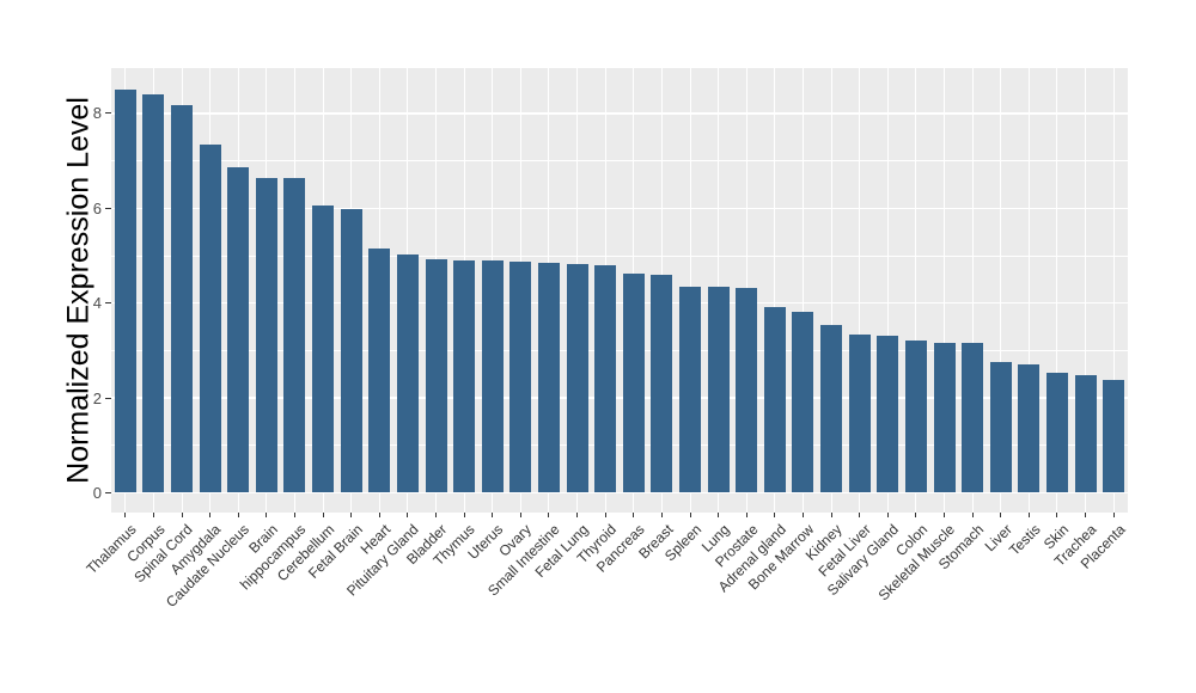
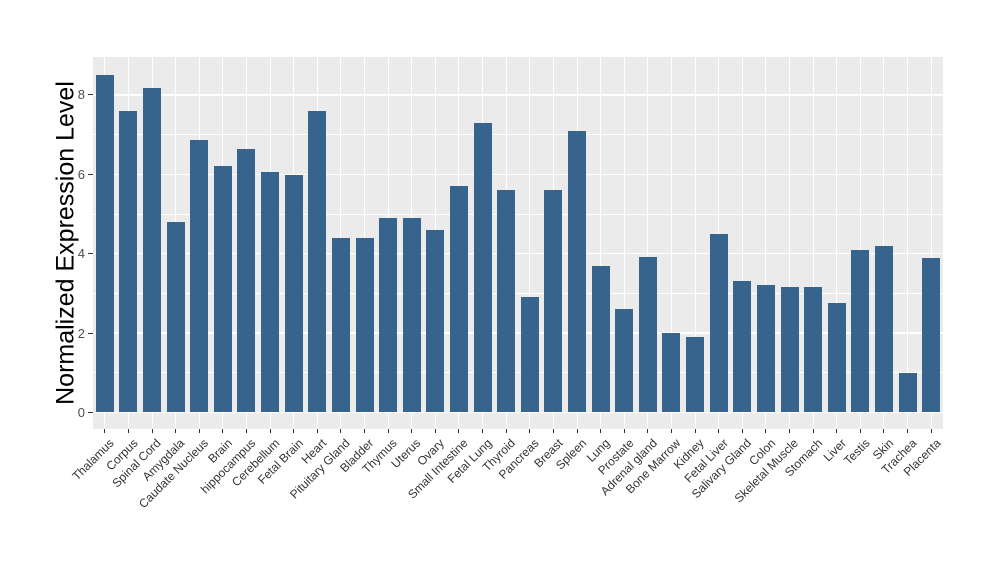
Corpus: 8.4 -> 7.6
Amygdala: 7.3 -> 4.8
Brain: 6.6 -> 6.2
Heart: 5.2 -> 7.6
Pituitary Gland: 5.0 -> 4.4
Bladder: 4.9 -> 4.4
Ovary: 4.9 -> 4.6
Small Intestine: 4.8 -> 5.7
Fetal Lung: 4.8 -> 7.3
Thyroid: 4.8 -> 5.6
Pancreas: 4.6 -> 2.9
Breast: 4.6 -> 5.6
Spleen: 4.3 -> 7.1
Lung: 4.3 -> 3.7
Prostate: 4.3 -> 2.6
Bone Marrow: 3.8 -> 2.0
Kidney: 3.5 -> 1.9
Fetal Liver: 3.3 -> 4.5
Testis: 2.7 -> 4.1
Skin: 2.5 -> 4.2
Trachea: 2.5 -> 1.0
Placenta: 2.4 -> 3.9
